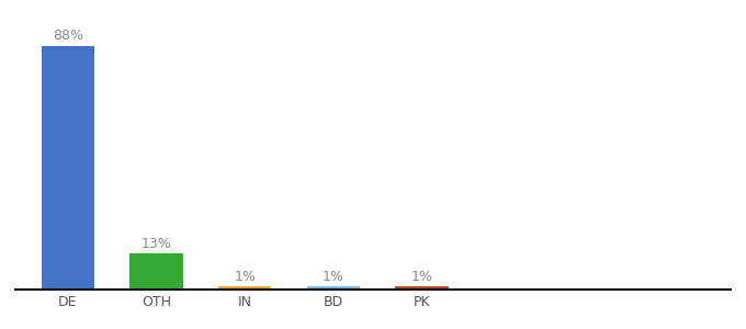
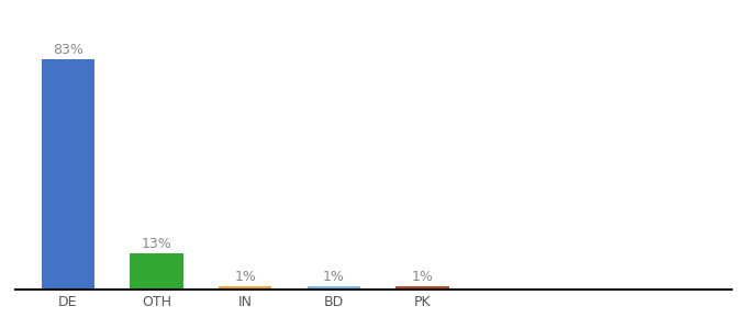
DE: 88% -> 83%
